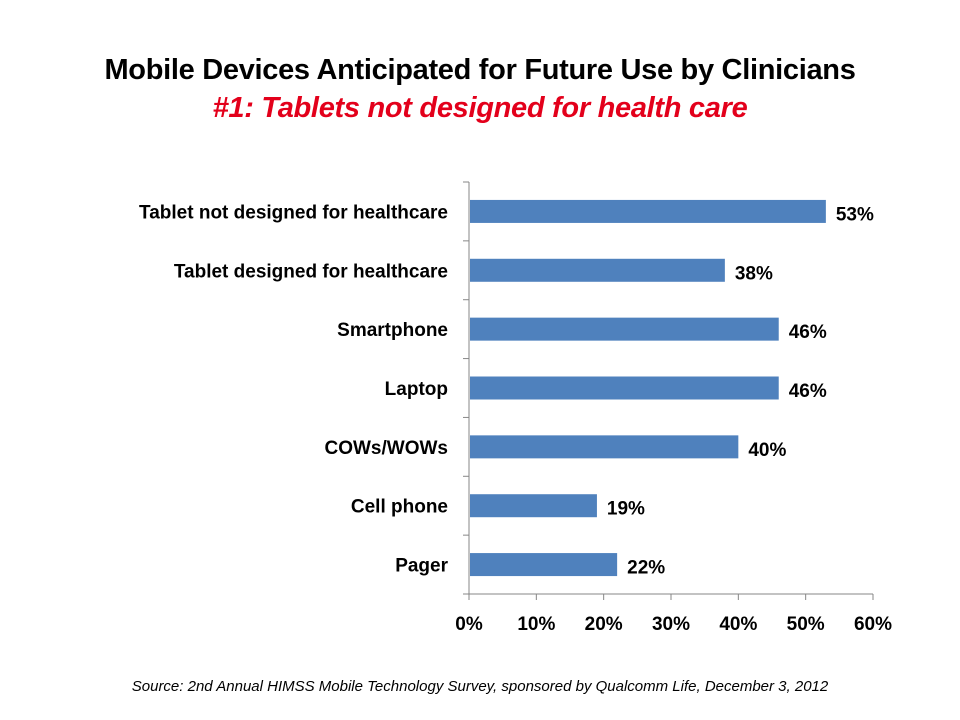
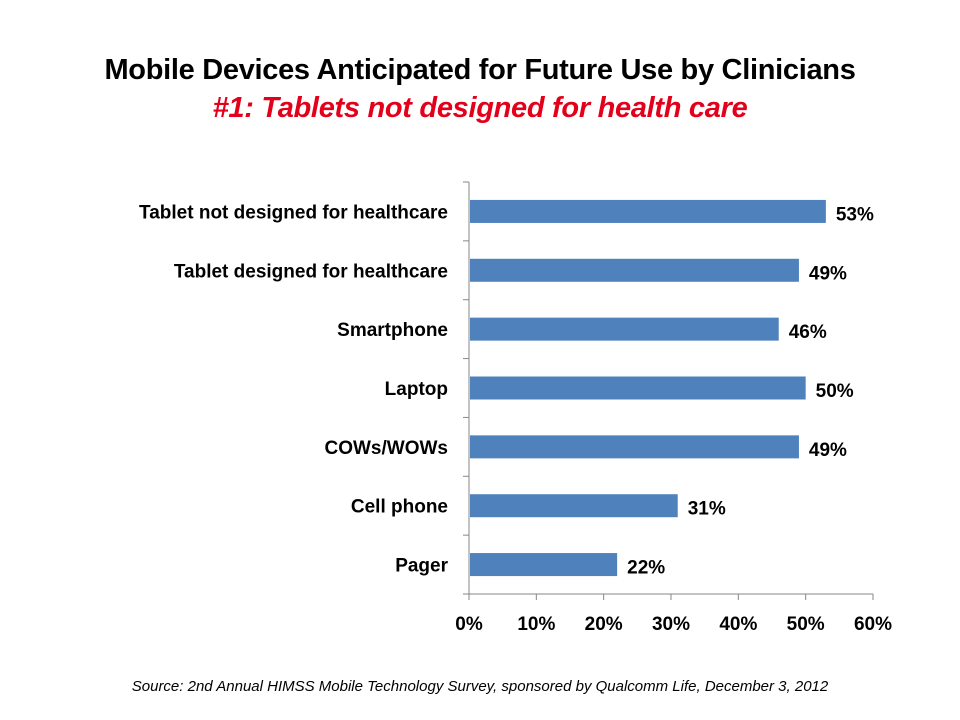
Tablet designed for healthcare: 38% -> 49%
Laptop: 46% -> 50%
COWs/WOWs: 40% -> 49%
Cell phone: 19% -> 31%
